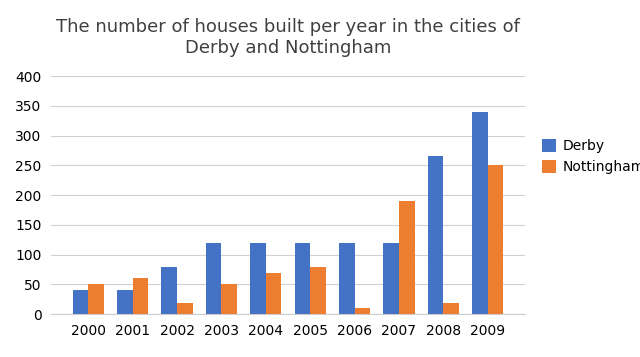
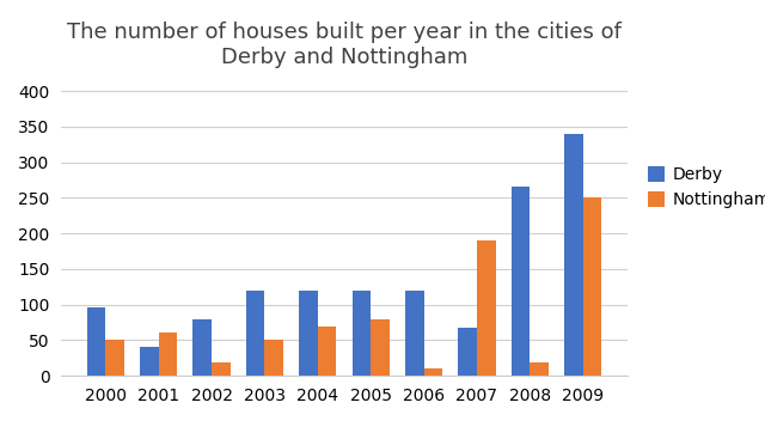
Derby/2000: 40 -> 96
Derby/2007: 120 -> 68
